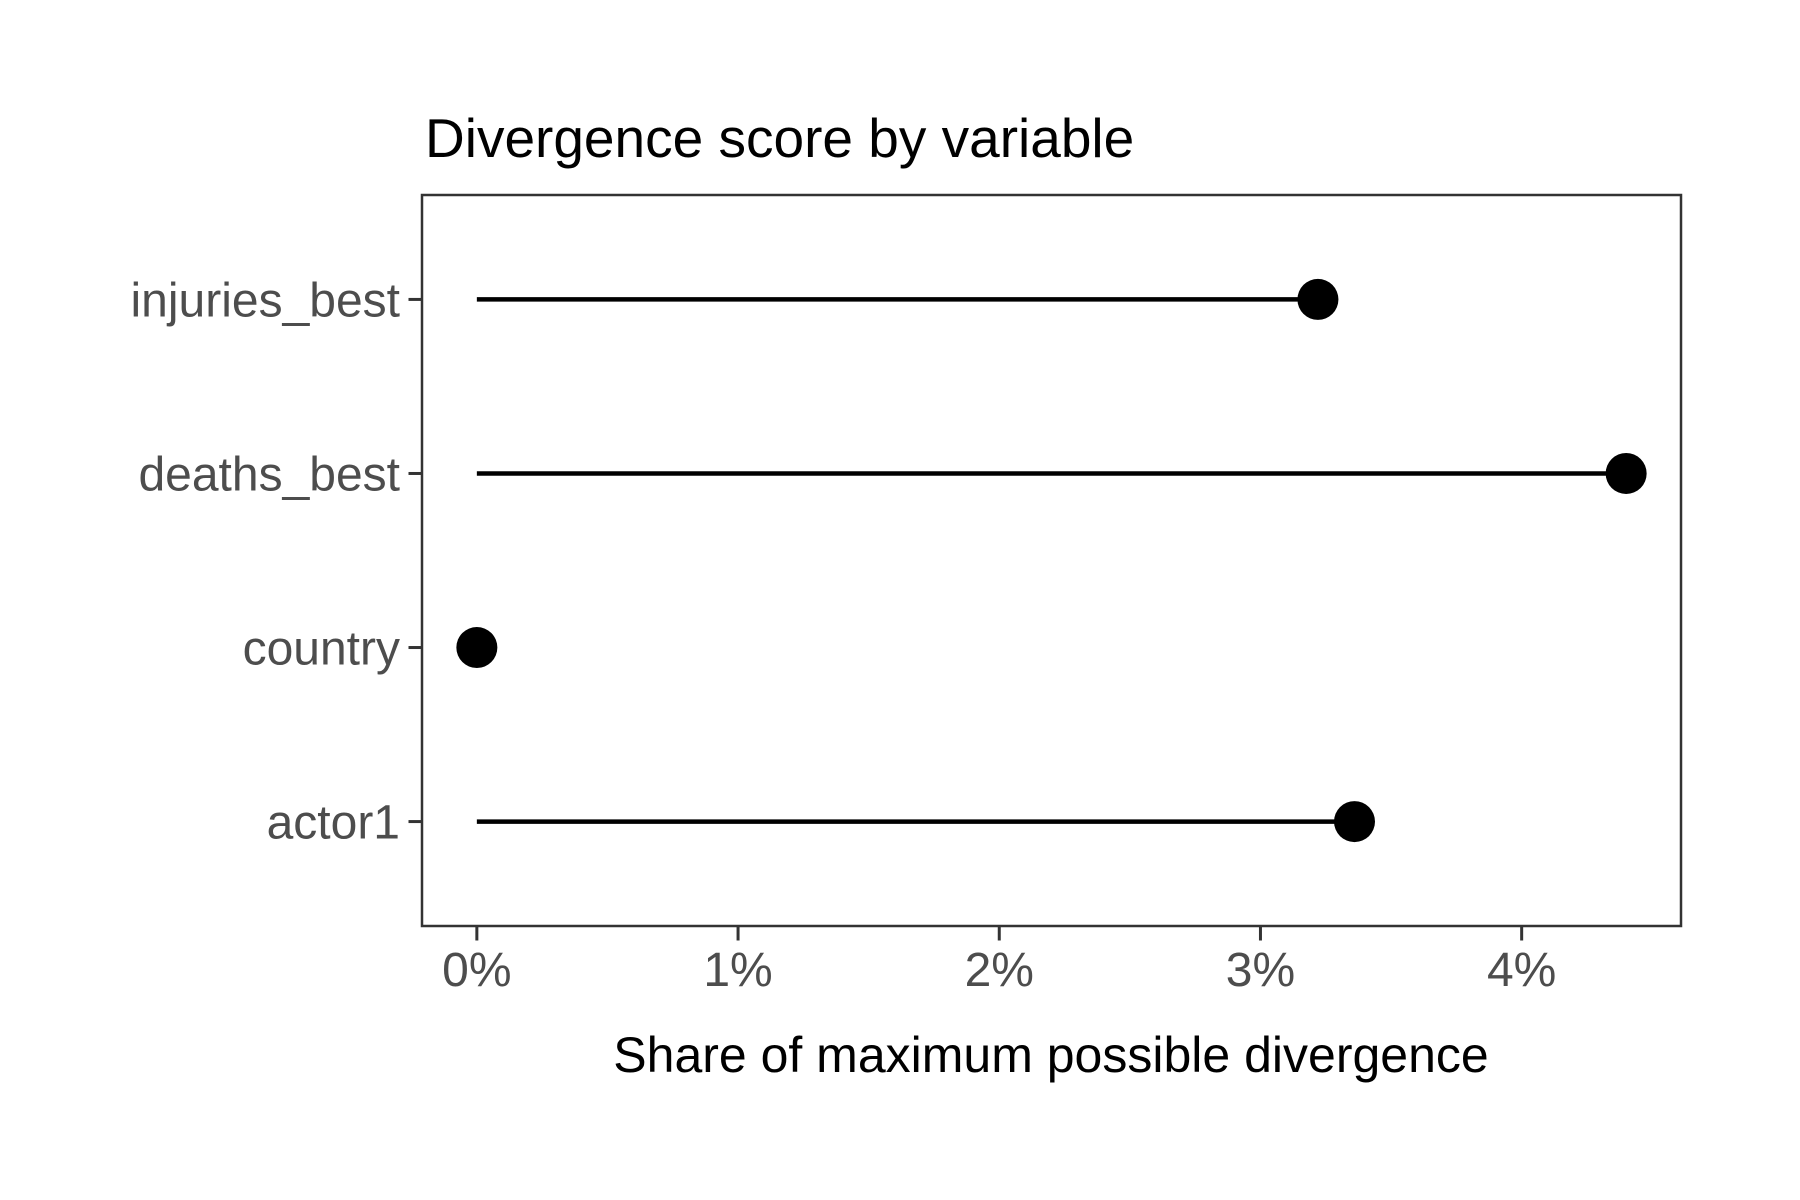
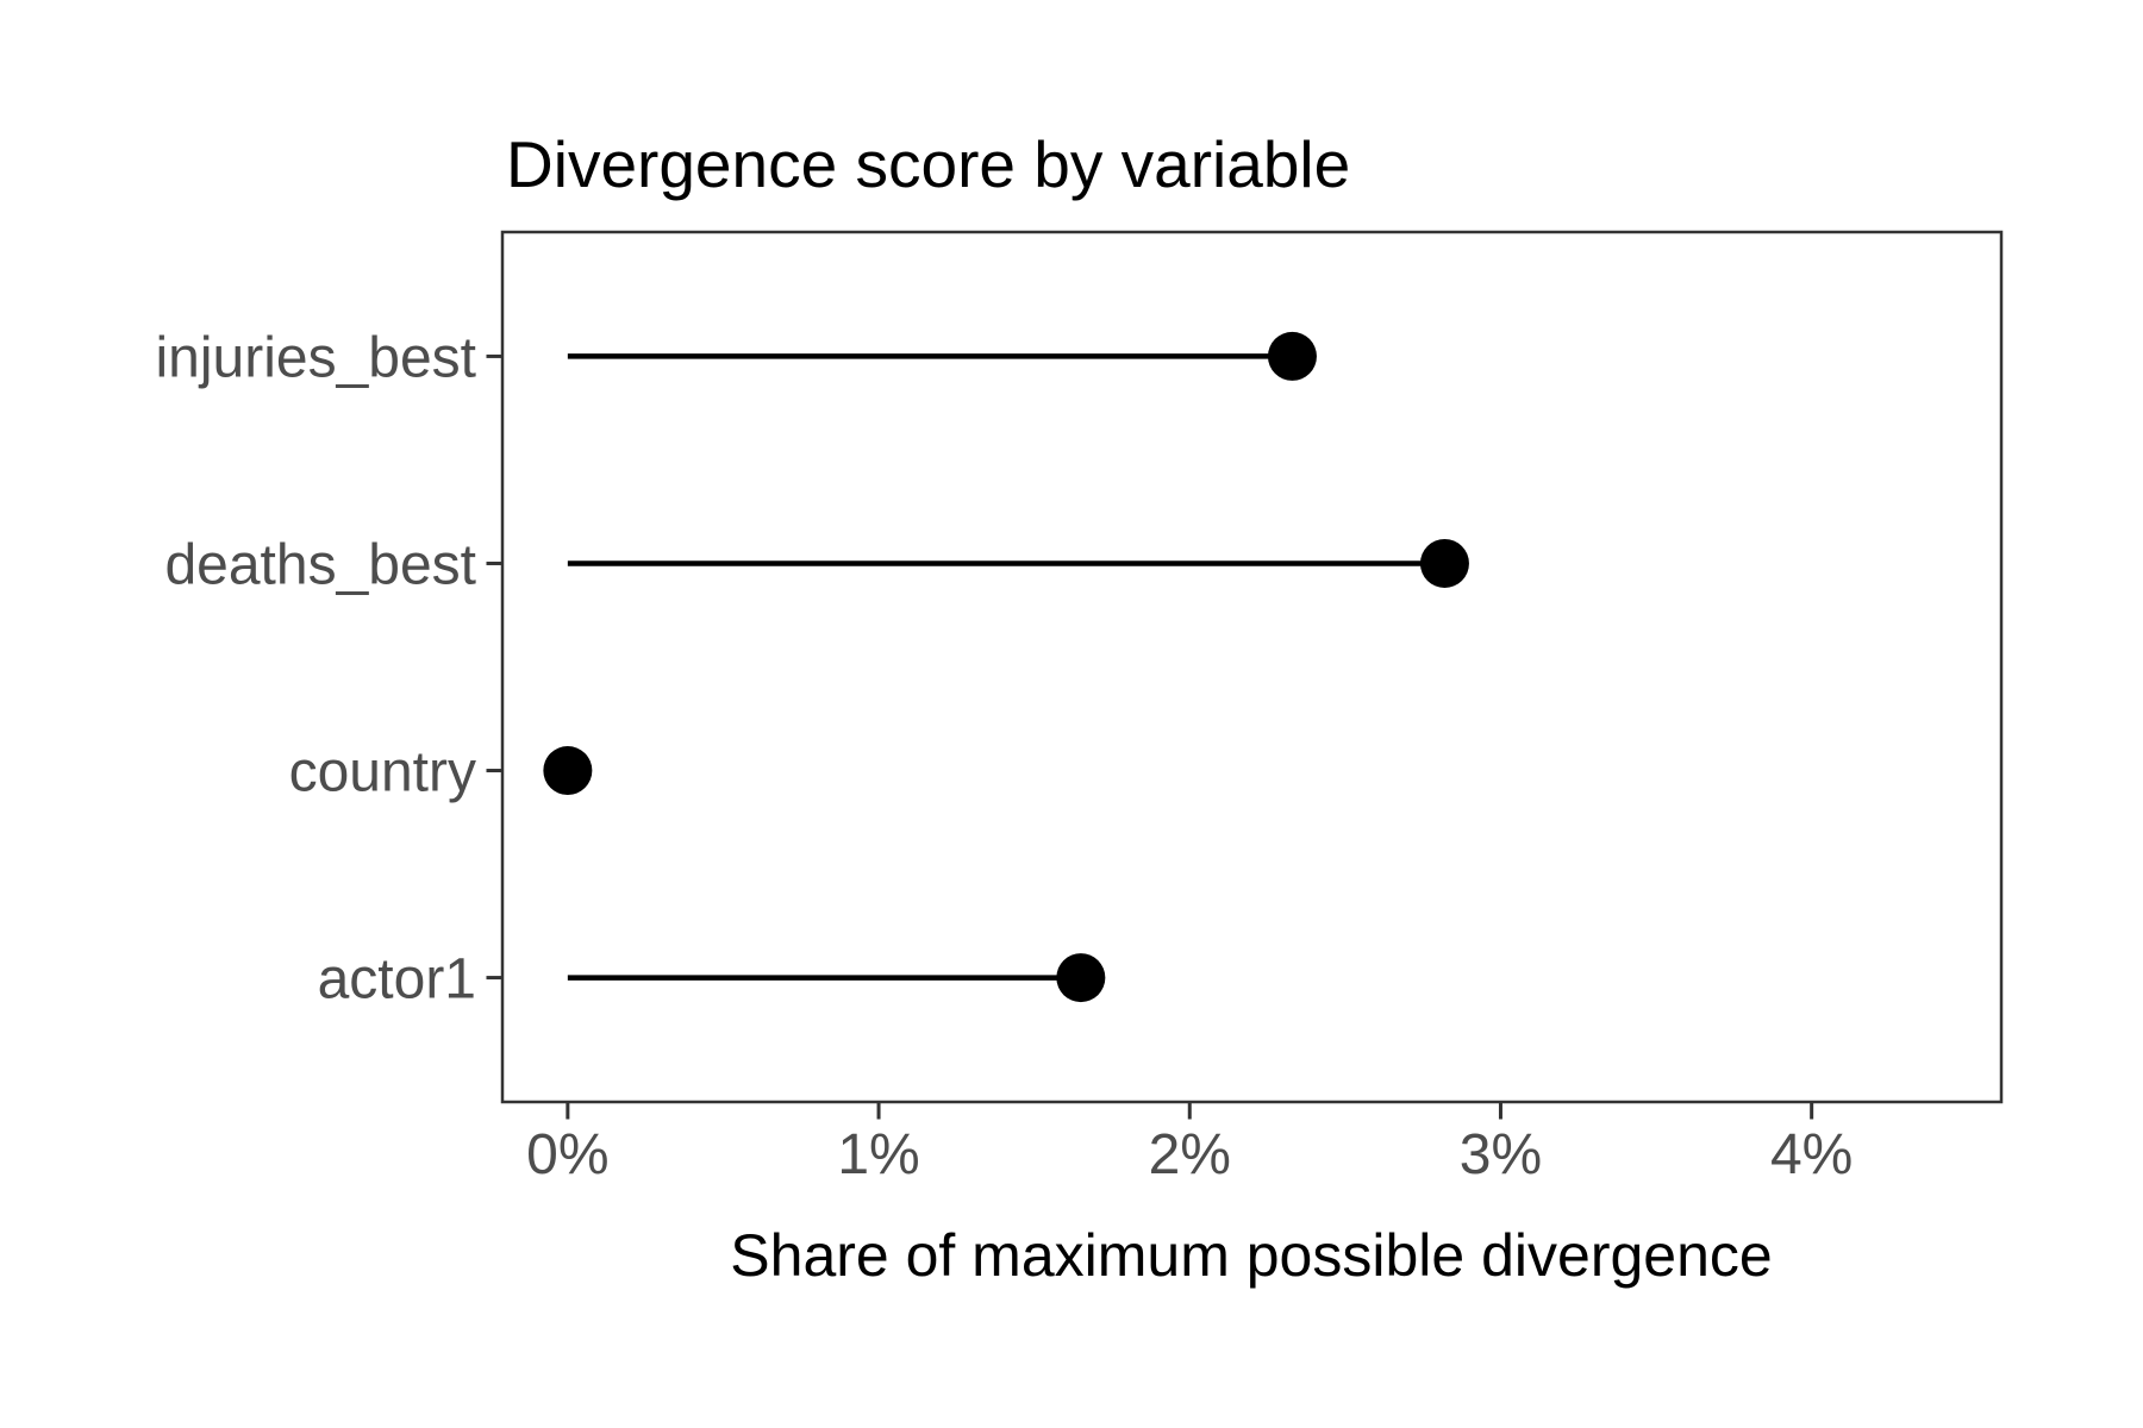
injuries_best: 3.22% -> 2.33%
deaths_best: 4.40% -> 2.82%
actor1: 3.36% -> 1.65%
